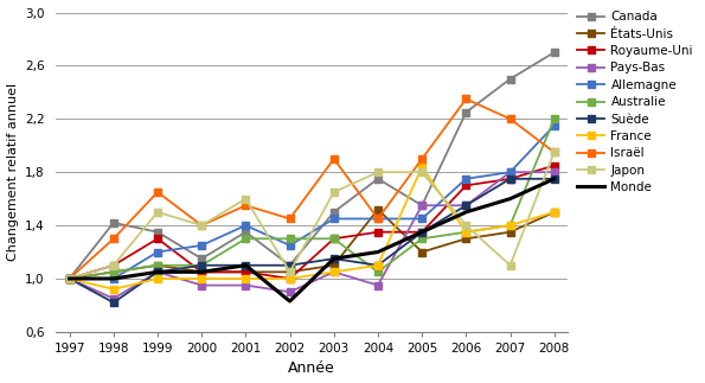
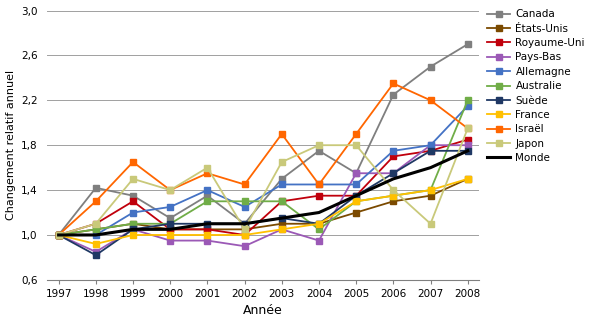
Monde/2002: 0,83 -> 1,10
États-Unis/2004: 1,52 -> 1,10
France/2005: 1,84 -> 1,30
